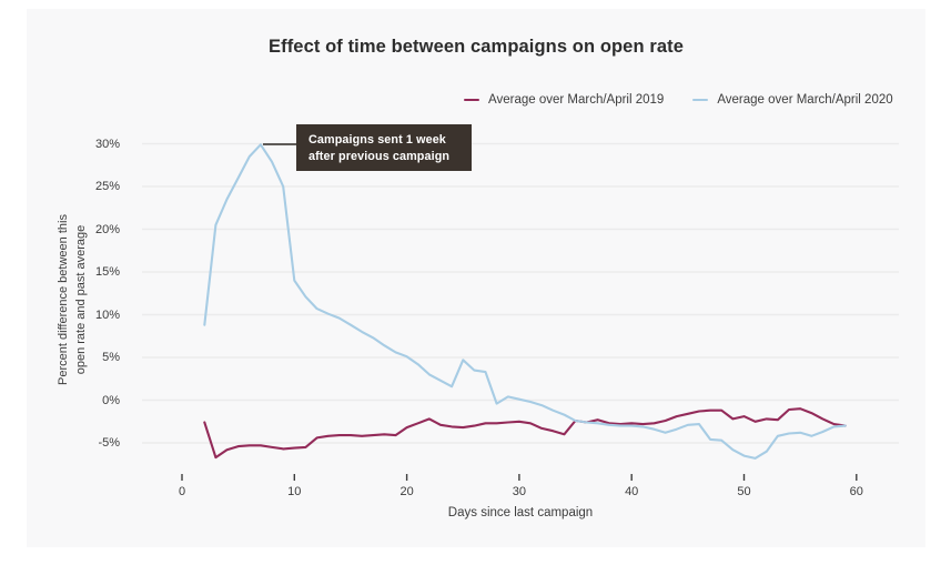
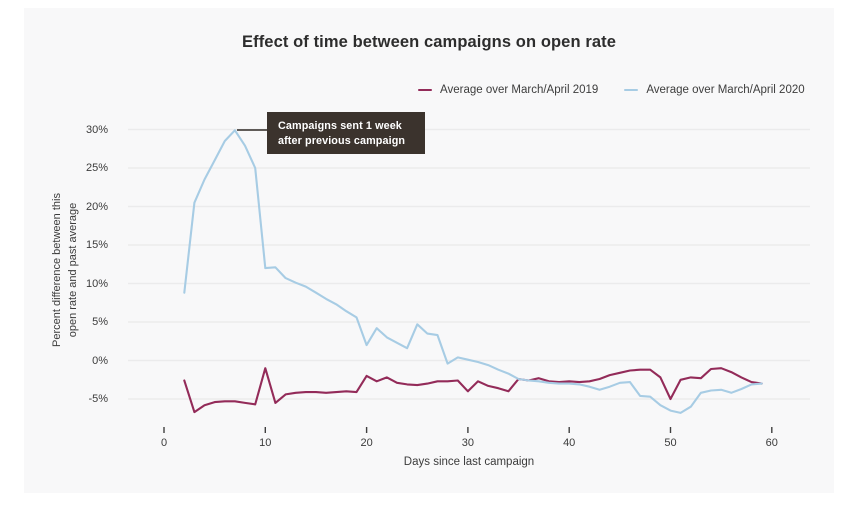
Average over March/April 2019/10: -6% -> -1%
Average over March/April 2020/10: 14% -> 12%
Average over March/April 2019/20: -3% -> -2%
Average over March/April 2020/20: 5% -> 2%
Average over March/April 2019/30: -2% -> -4%
Average over March/April 2019/50: -2% -> -5%
